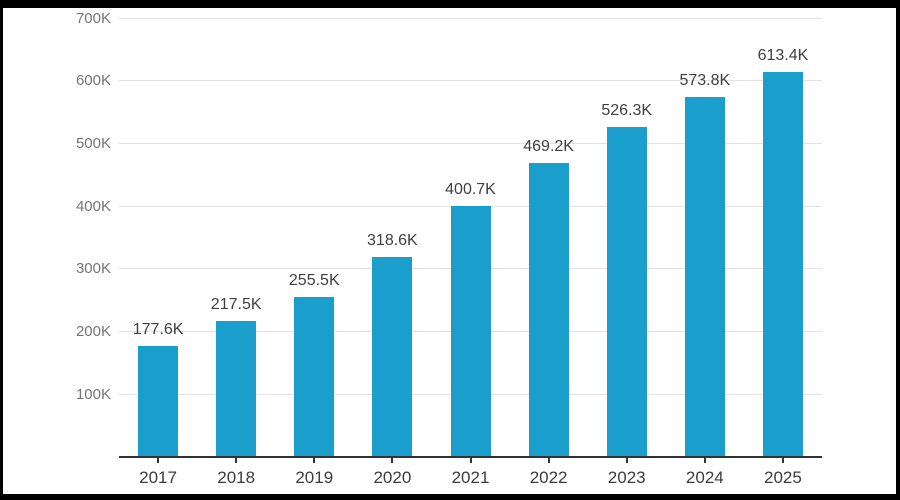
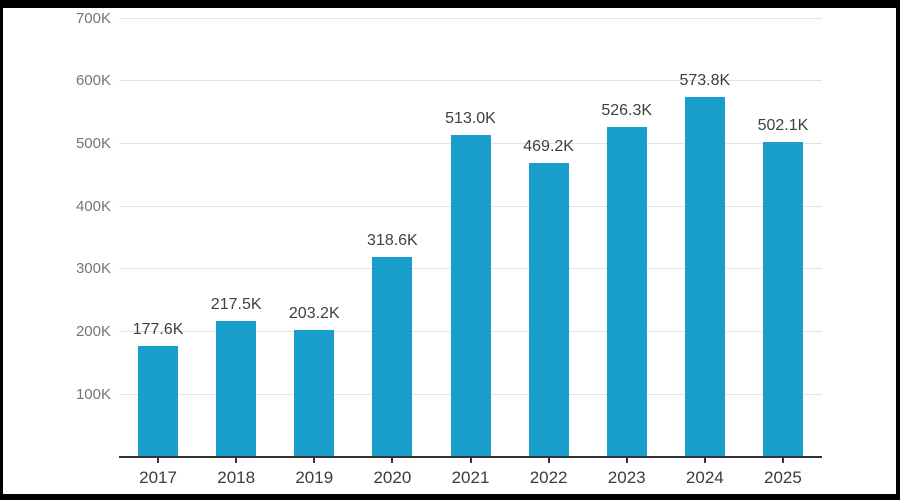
2019: 255.5K -> 203.2K
2021: 400.7K -> 513.0K
2025: 613.4K -> 502.1K
